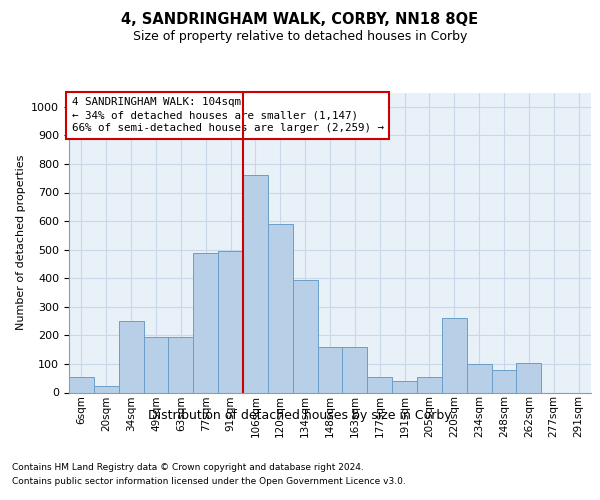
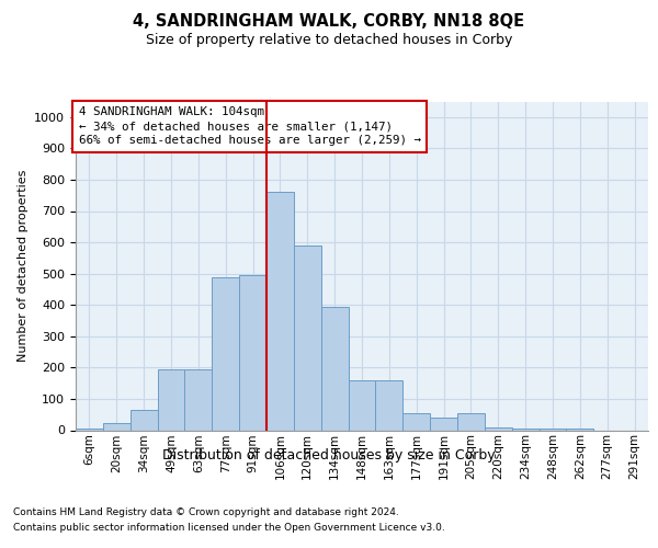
6sqm: 55 -> 5
34sqm: 250 -> 65
220sqm: 260 -> 10
234sqm: 100 -> 5
248sqm: 80 -> 5
262sqm: 105 -> 5
